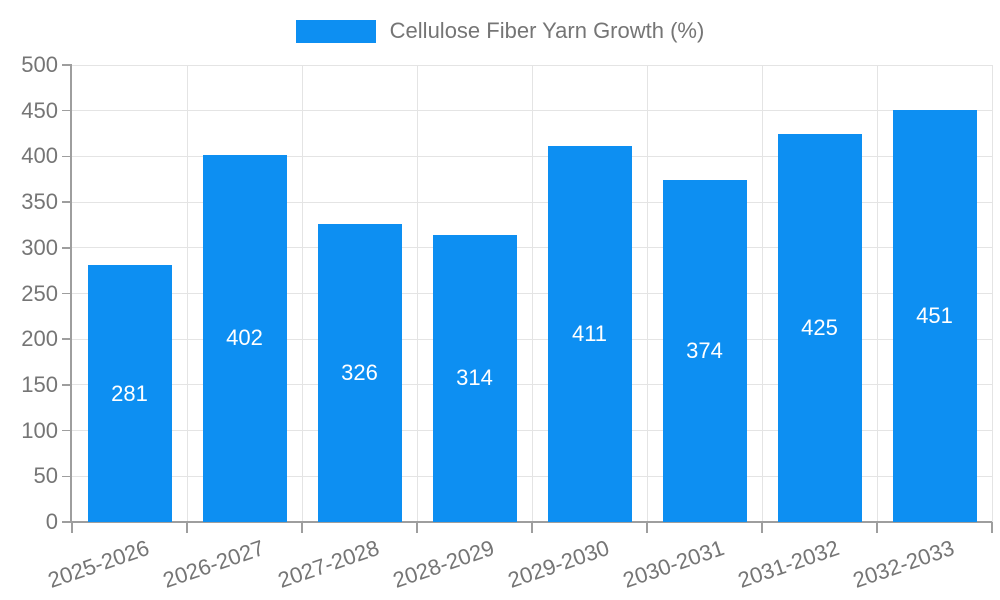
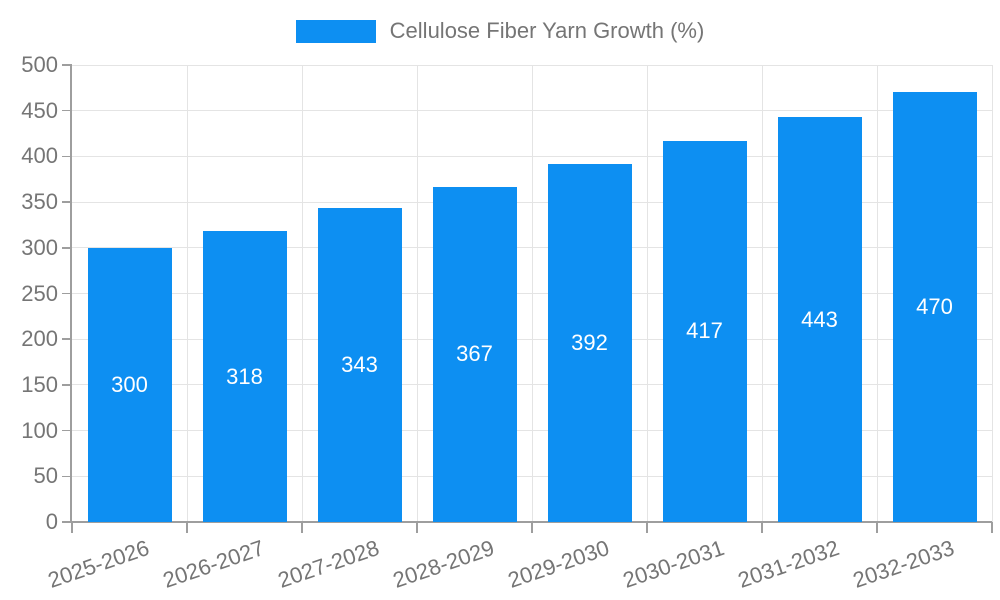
2025-2026: 281 -> 300
2026-2027: 402 -> 318
2027-2028: 326 -> 343
2028-2029: 314 -> 367
2029-2030: 411 -> 392
2030-2031: 374 -> 417
2031-2032: 425 -> 443
2032-2033: 451 -> 470
